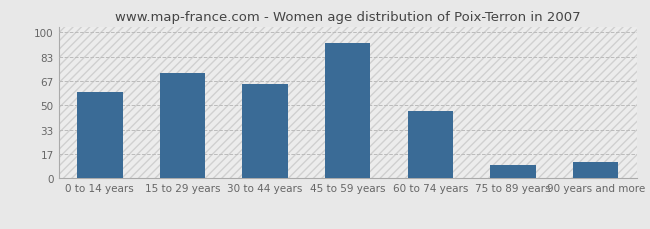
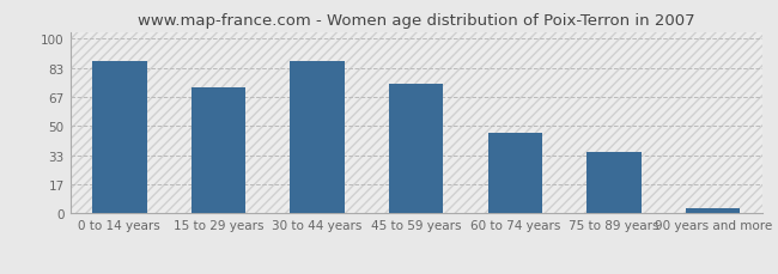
0 to 14 years: 59 -> 87
30 to 44 years: 65 -> 87
45 to 59 years: 93 -> 74
75 to 89 years: 9 -> 35
90 years and more: 11 -> 3
